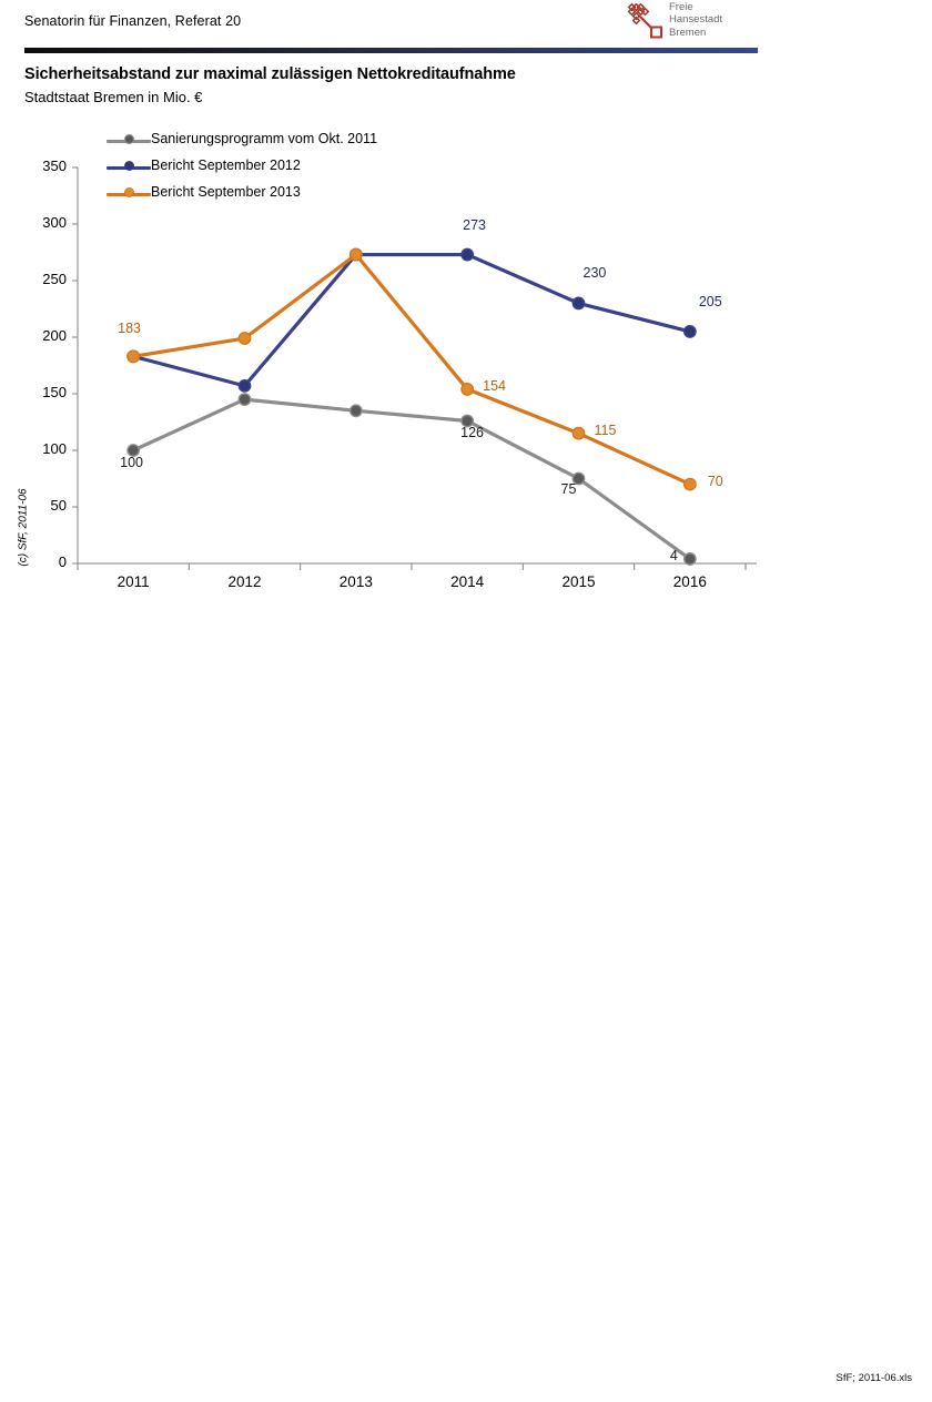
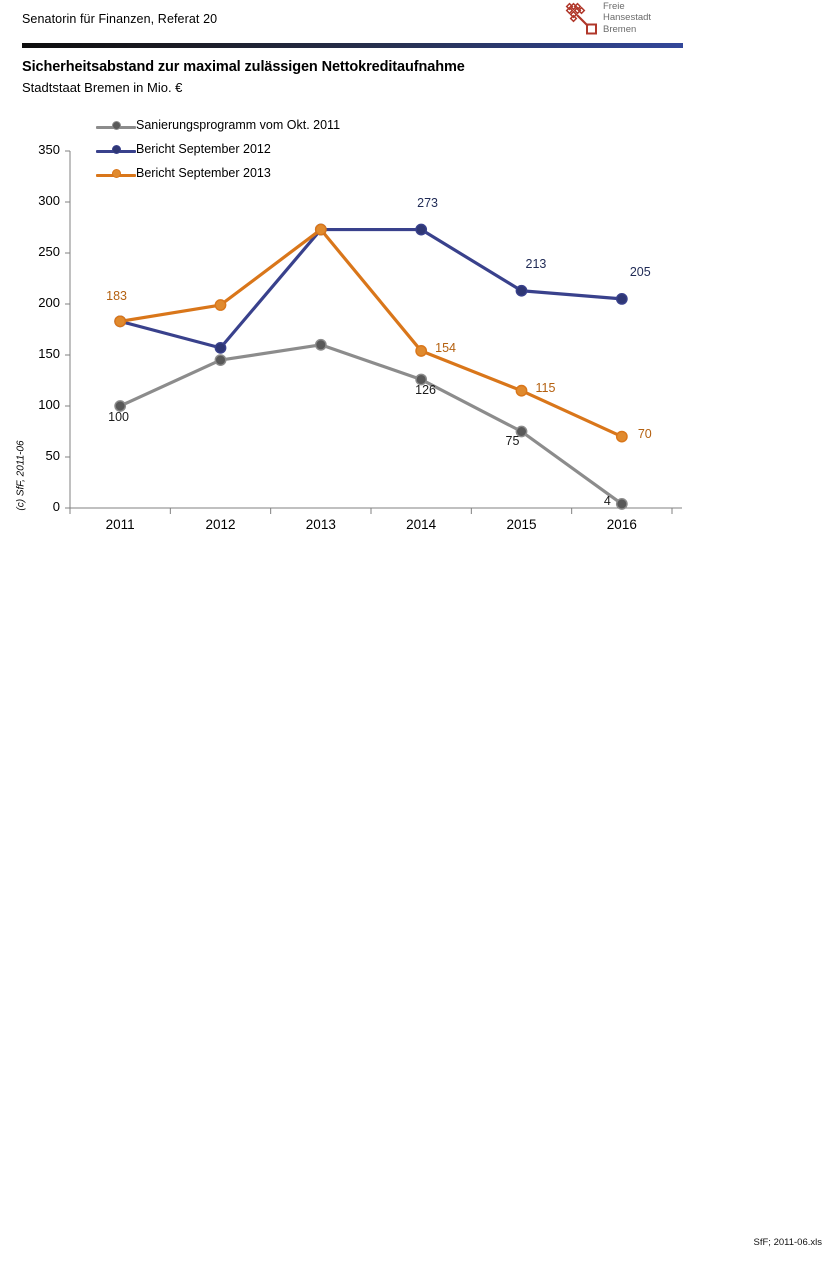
Sanierungsprogramm vom Okt. 2011/2013: 135 -> 160
Bericht September 2012/2015: 230 -> 213
